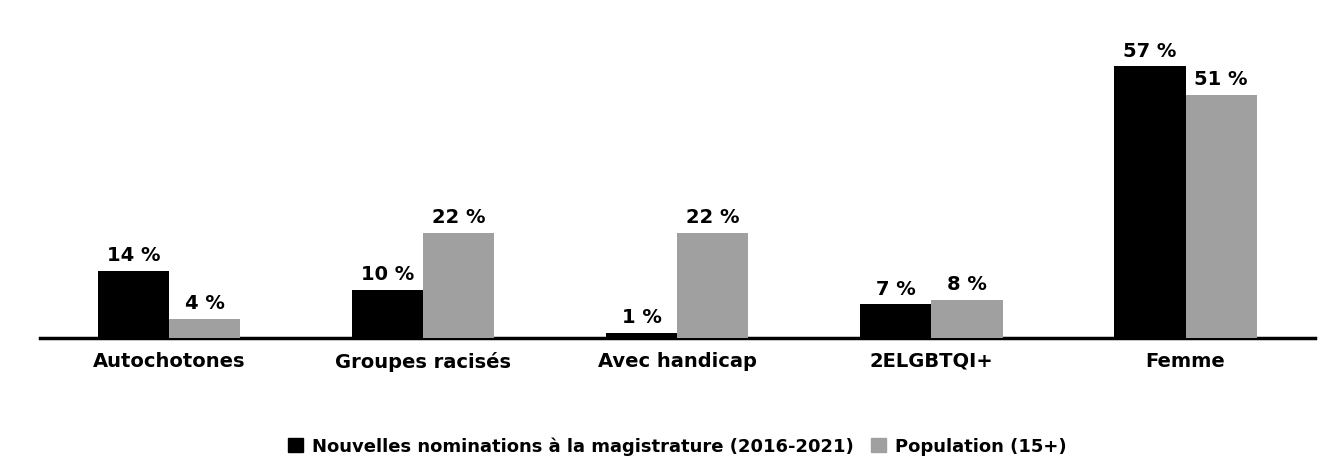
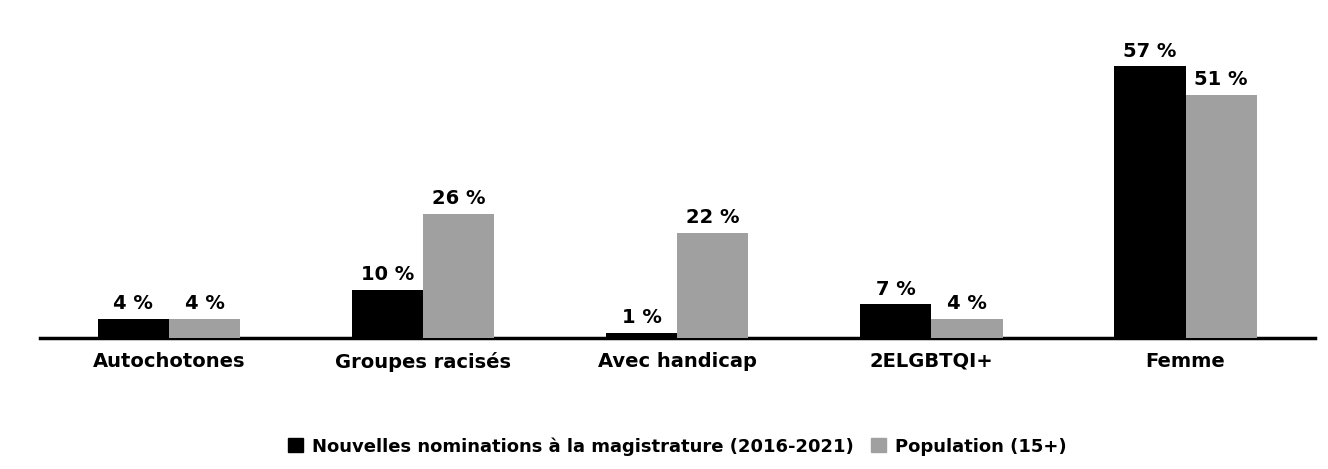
Nouvelles nominations à la magistrature (2016-2021)/Autochotones: 14 -> 4
Population (15+)/Groupes racisés: 22 -> 26
Population (15+)/2ELGBTQI+: 8 -> 4
